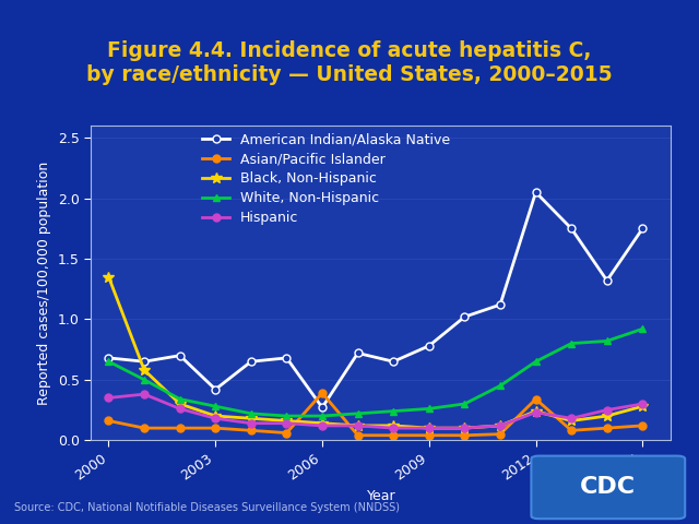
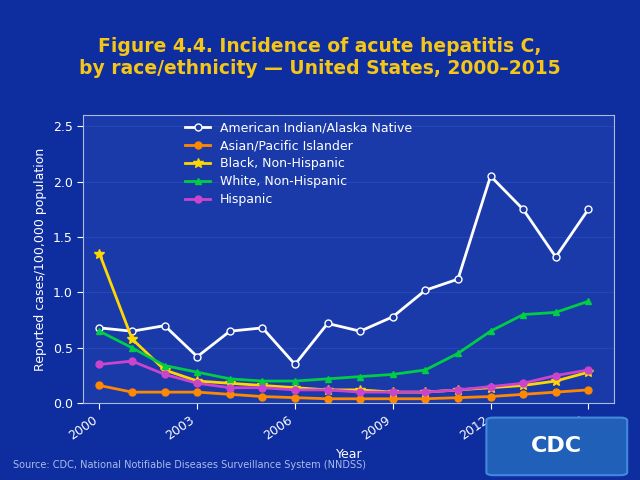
American Indian/Alaska Native/2006: 0.27 -> 0.35
Asian/Pacific Islander/2006: 0.39 -> 0.05
Asian/Pacific Islander/2012: 0.34 -> 0.06
Black, Non-Hispanic/2012: 0.24 -> 0.14
Hispanic/2012: 0.23 -> 0.15
